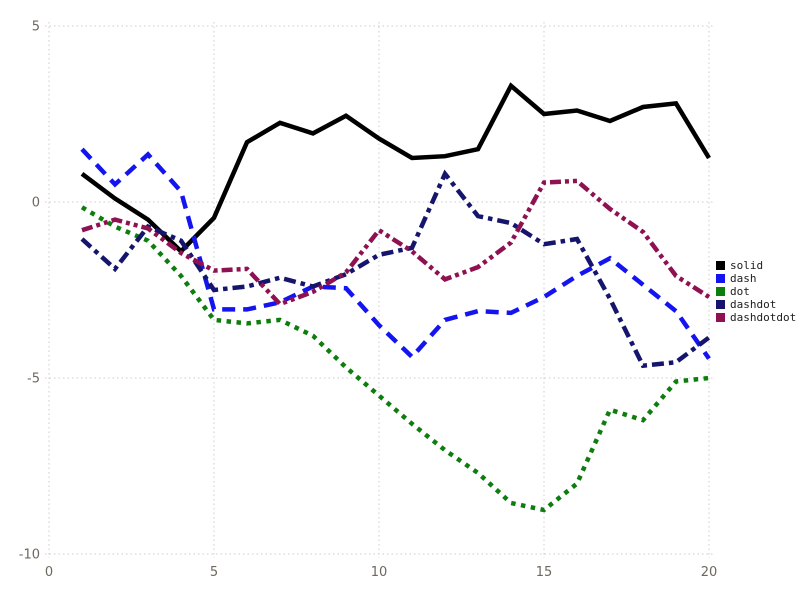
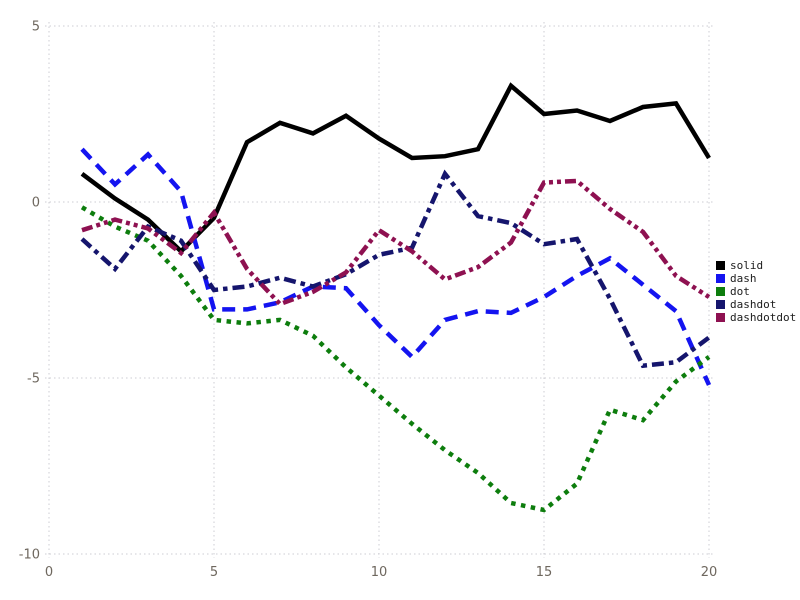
dashdotdot/5: -1.9 -> -0.3
dash/20: -4.5 -> -5.2
dot/20: -5.0 -> -4.4
